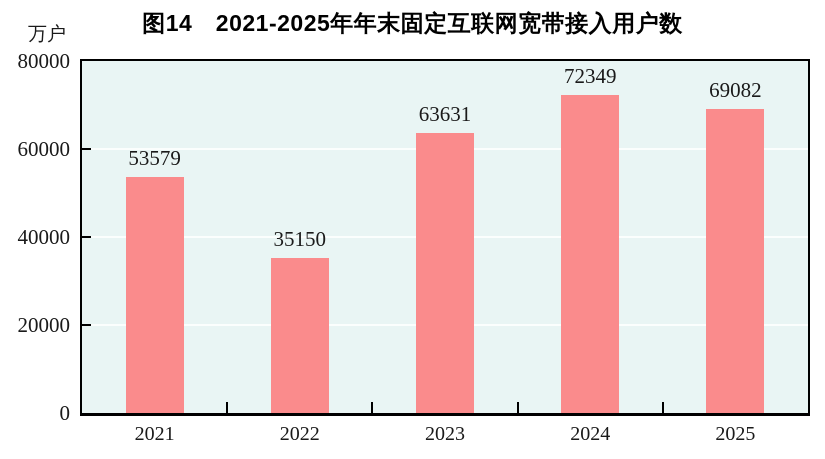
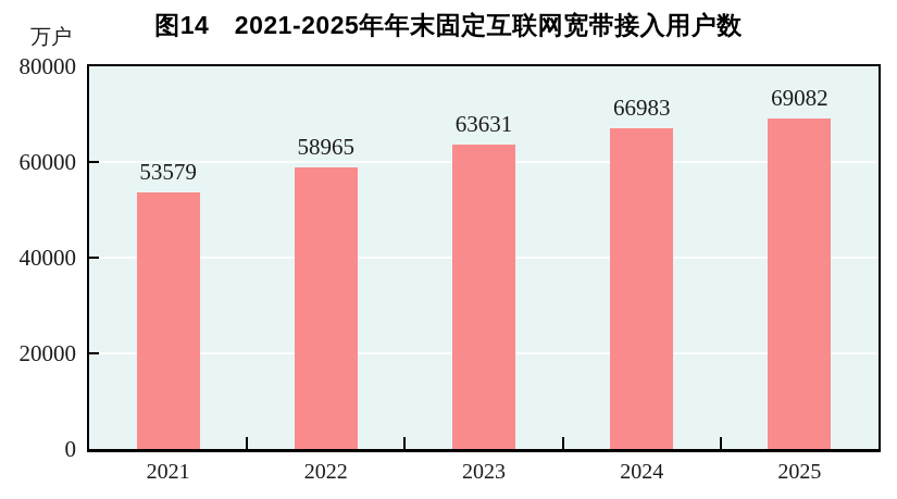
2022: 35150 -> 58965
2024: 72349 -> 66983
